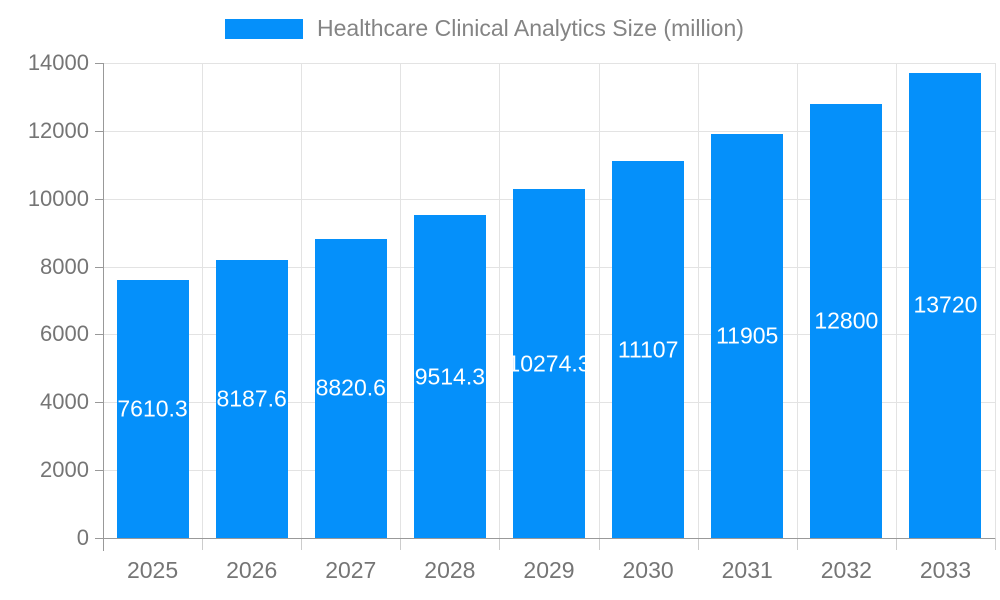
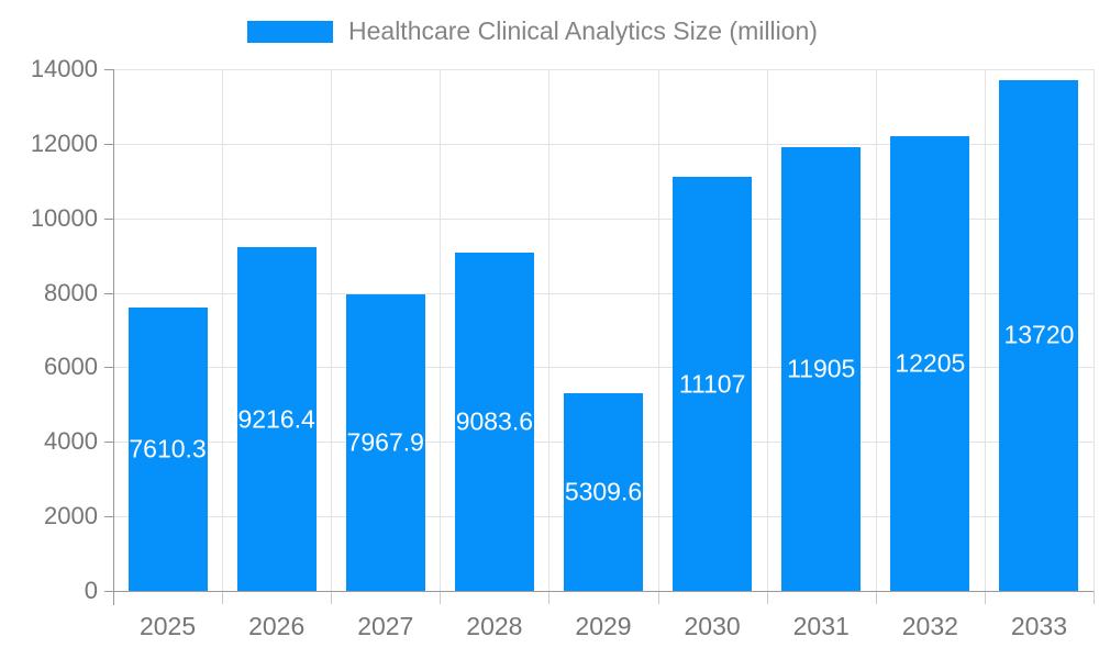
2026: 8187.6 -> 9216.4
2027: 8820.6 -> 7967.9
2028: 9514.3 -> 9083.6
2029: 10274.3 -> 5309.6
2032: 12800 -> 12205
